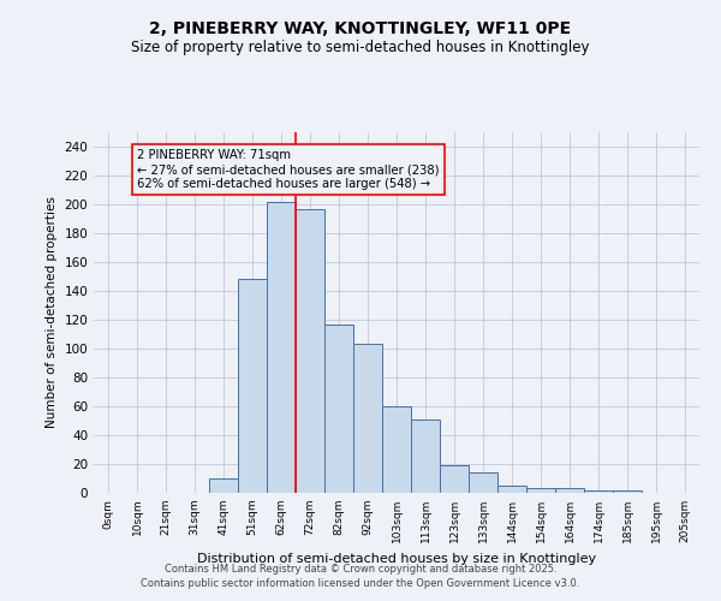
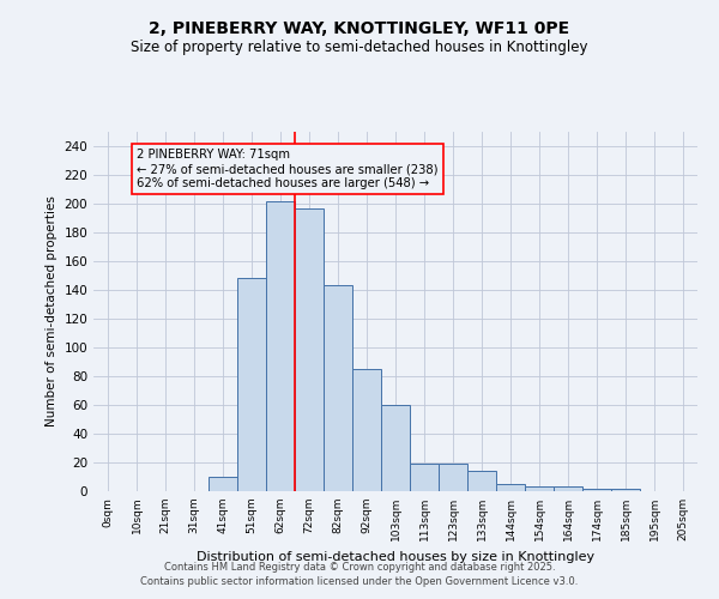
82sqm: 117 -> 143
92sqm: 103 -> 85
113sqm: 51 -> 19
